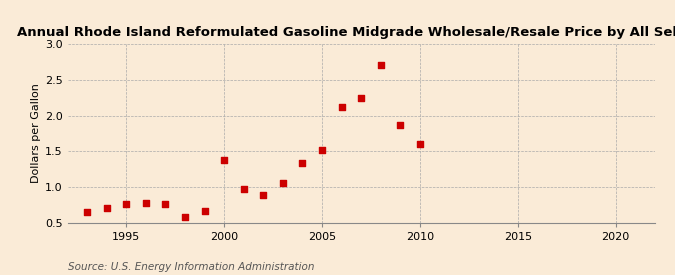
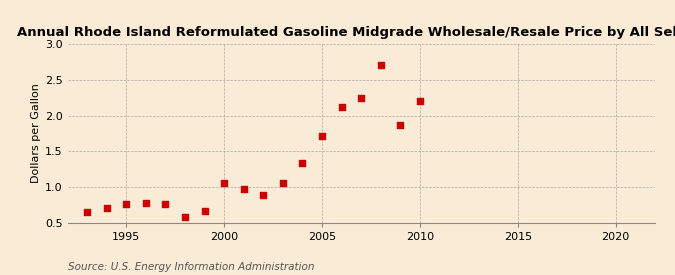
2000: 1.38 -> 1.05
2005: 1.52 -> 1.71
2010: 1.60 -> 2.20
